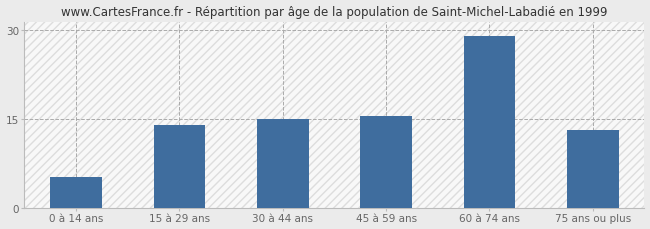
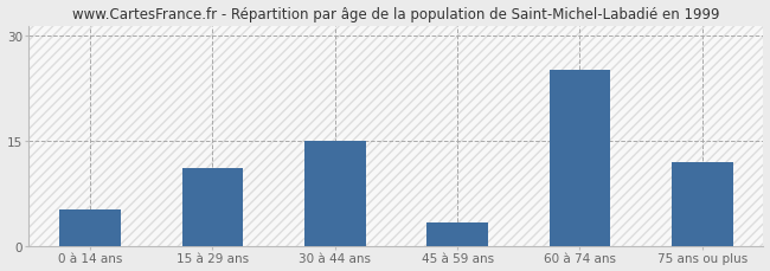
15 à 29 ans: 14.0 -> 11.2
45 à 59 ans: 15.5 -> 3.4
60 à 74 ans: 29.0 -> 25.2
75 ans ou plus: 13.1 -> 12.0
